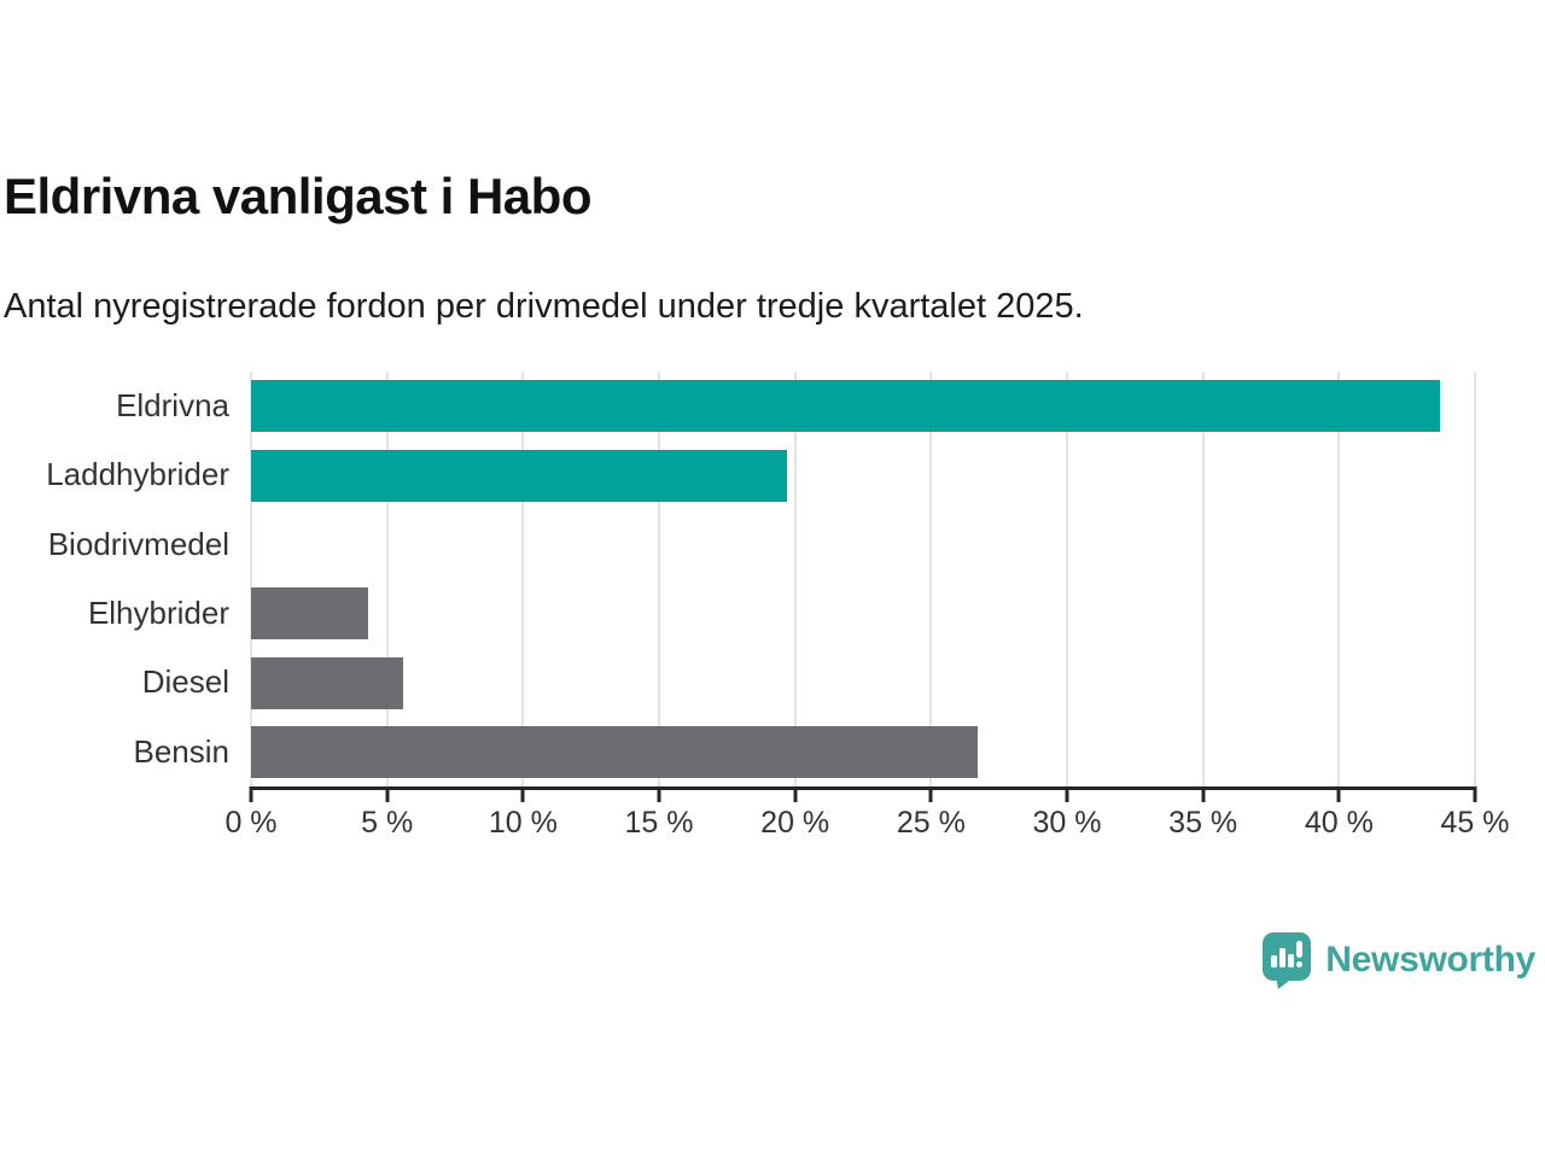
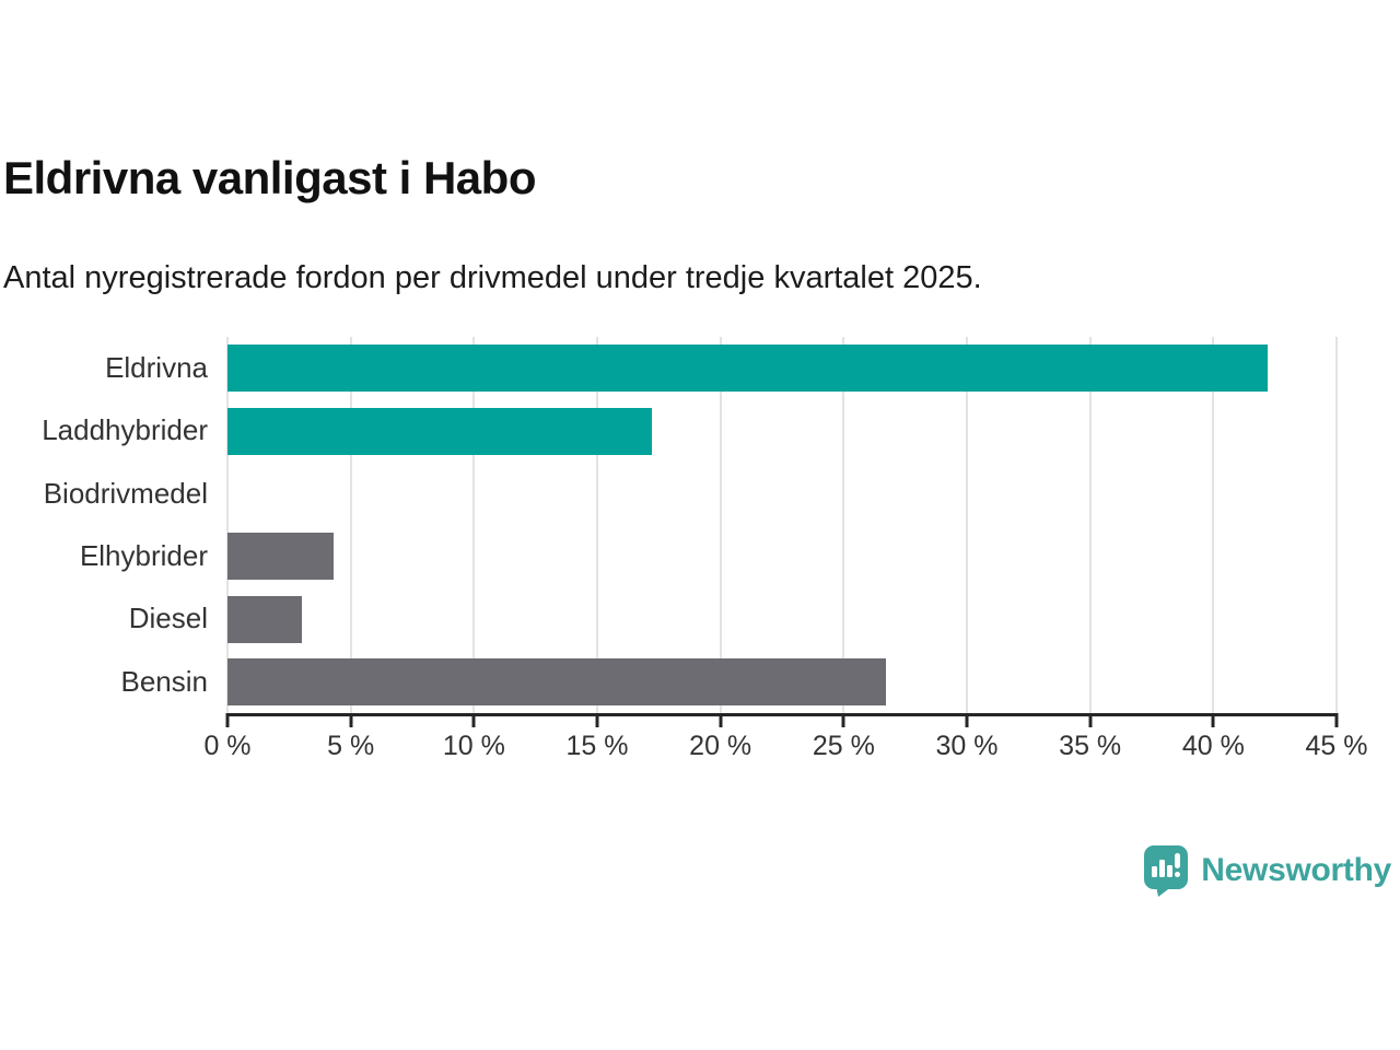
Eldrivna: 43.7% -> 42.2%
Laddhybrider: 19.7% -> 17.2%
Diesel: 5.6% -> 3.0%
